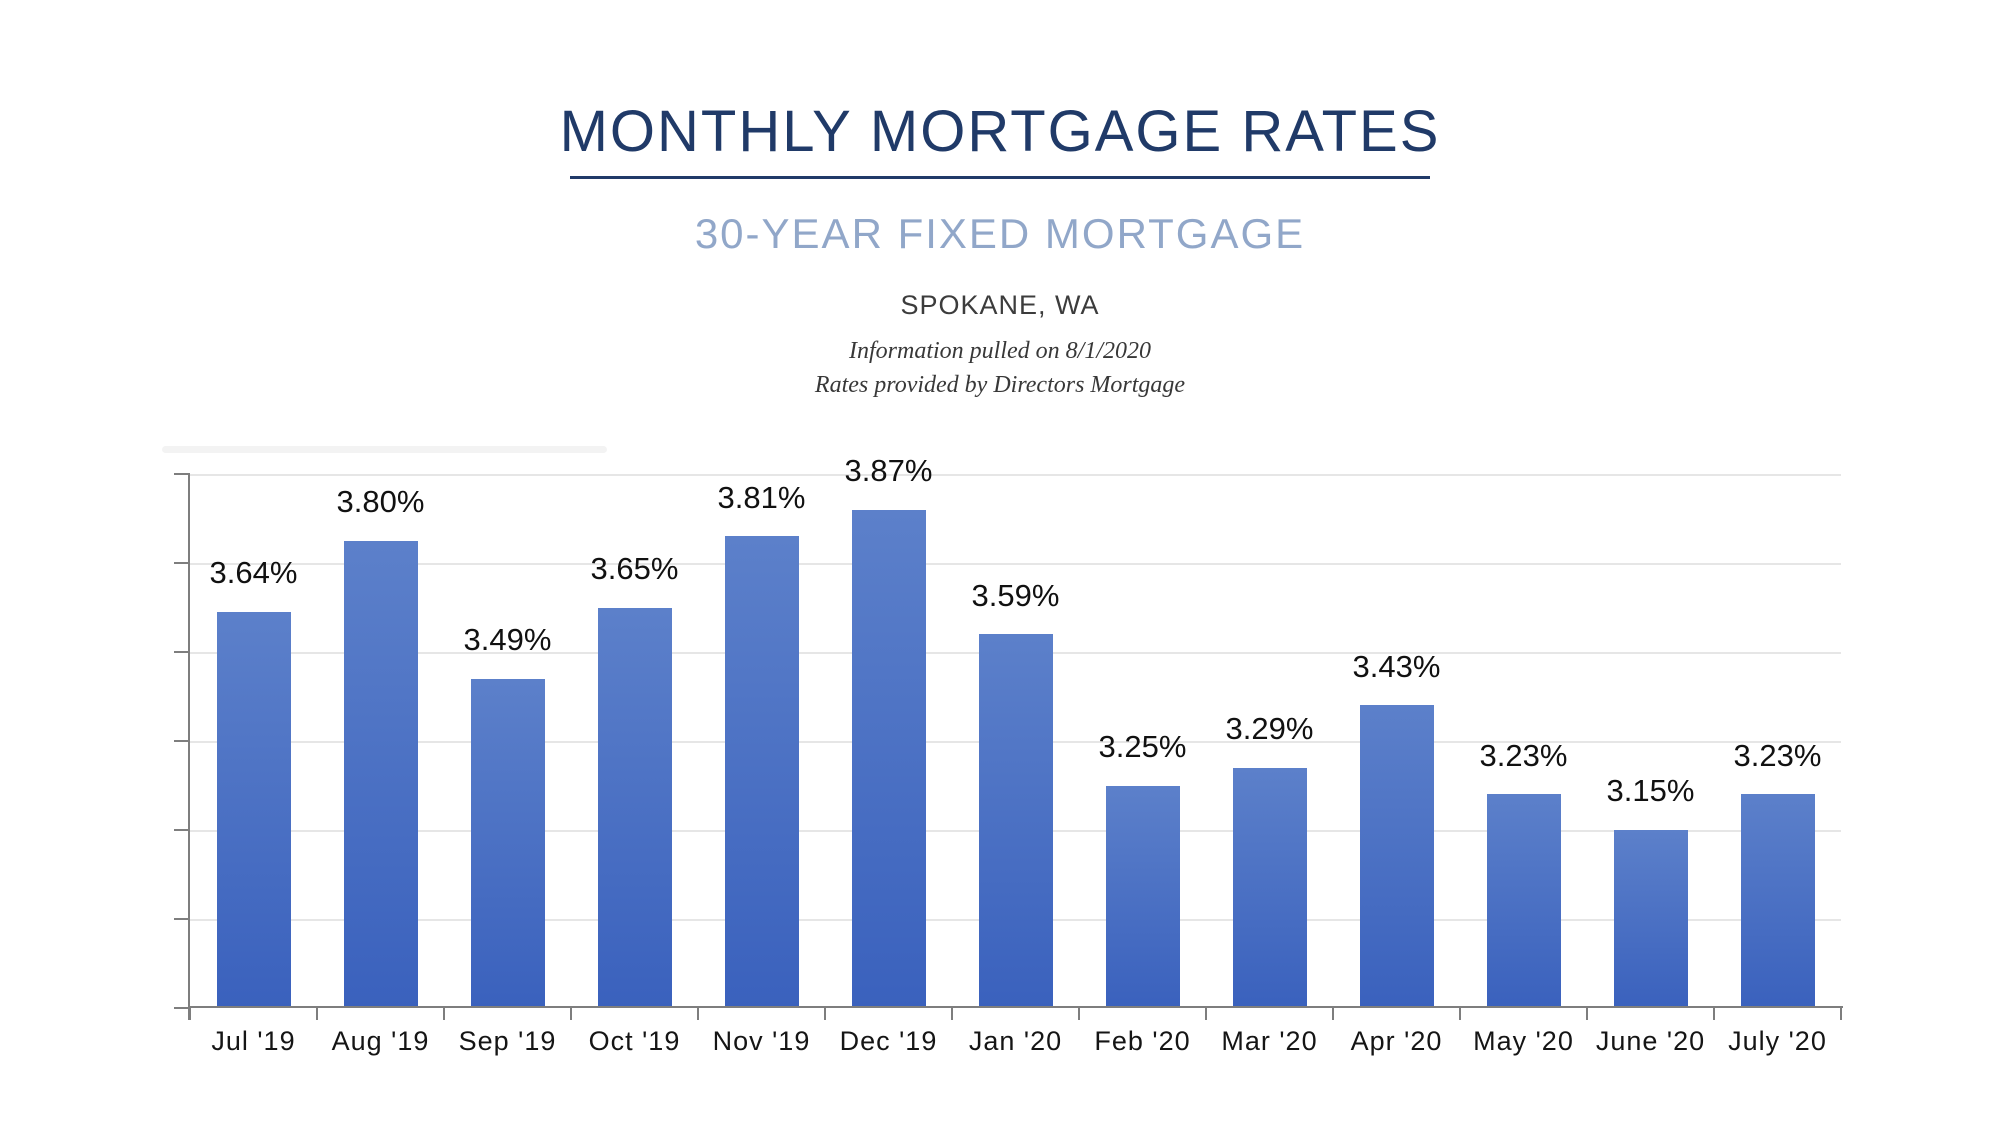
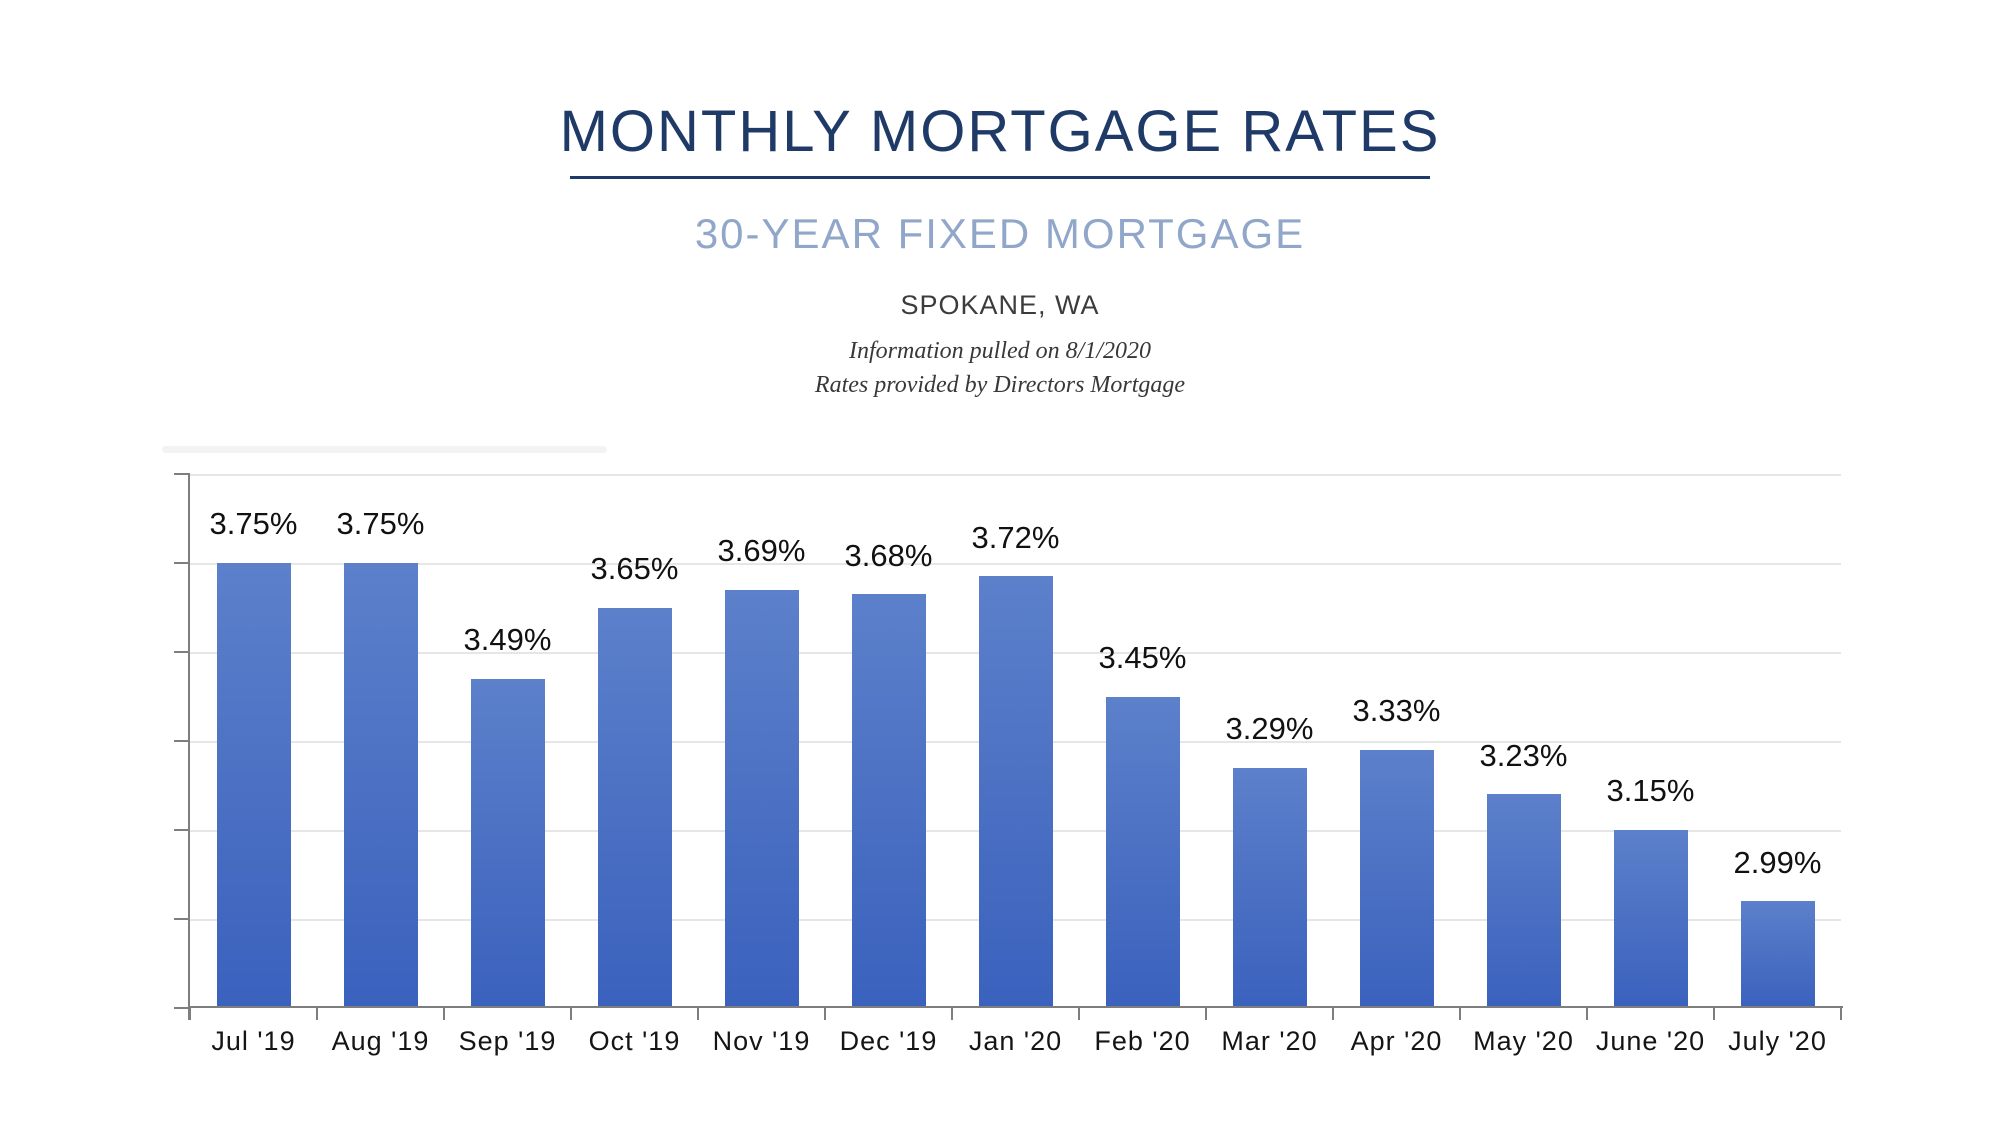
Jul '19: 3.64% -> 3.75%
Aug '19: 3.80% -> 3.75%
Nov '19: 3.81% -> 3.69%
Dec '19: 3.87% -> 3.68%
Jan '20: 3.59% -> 3.72%
Feb '20: 3.25% -> 3.45%
Apr '20: 3.43% -> 3.33%
July '20: 3.23% -> 2.99%
